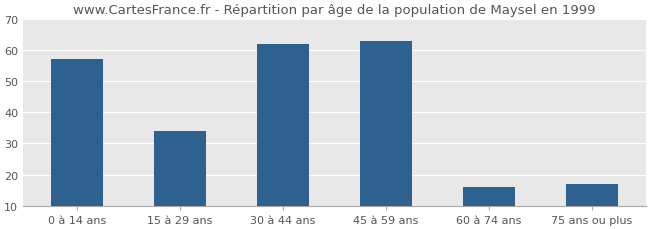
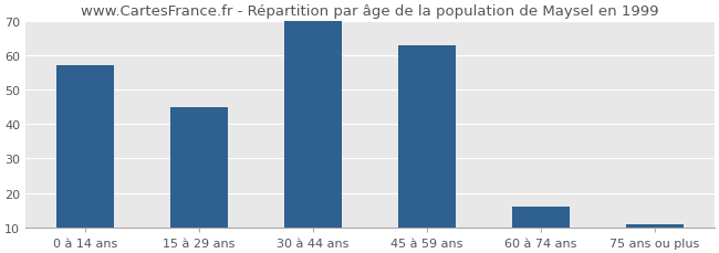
15 à 29 ans: 34 -> 45
30 à 44 ans: 62 -> 70
75 ans ou plus: 17 -> 11
